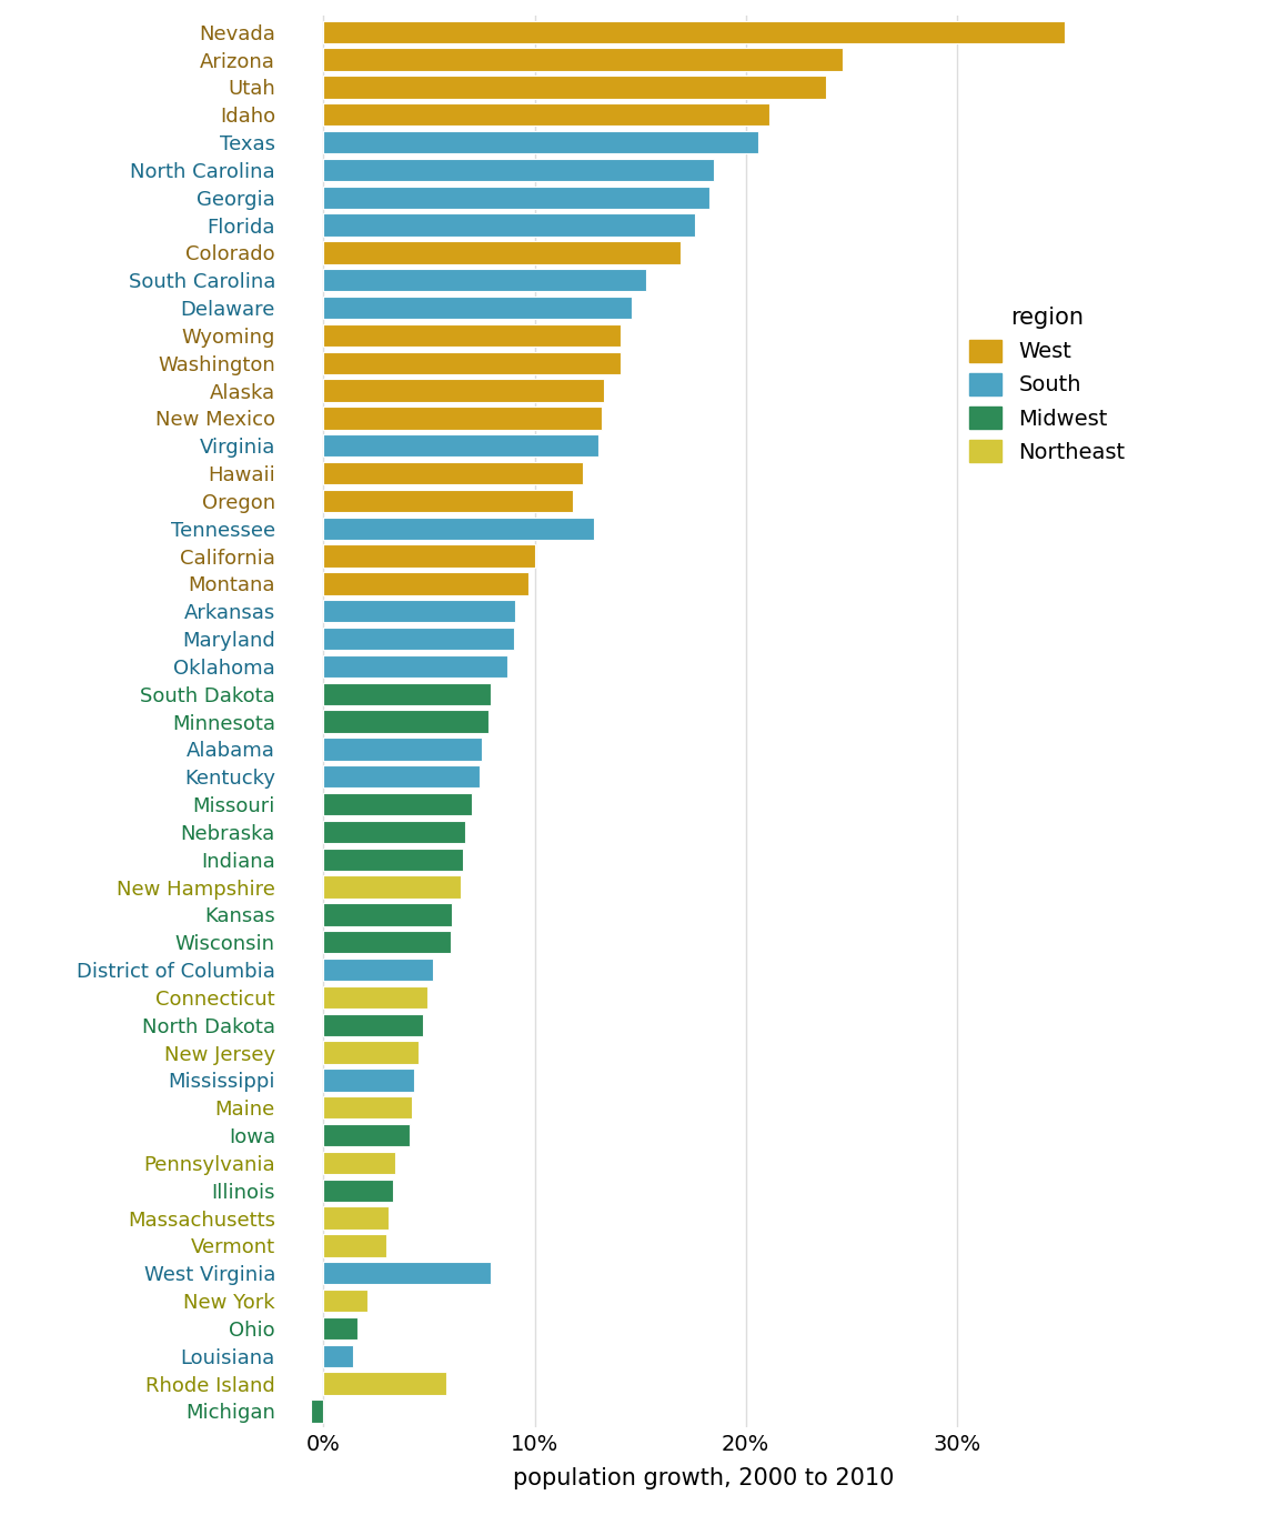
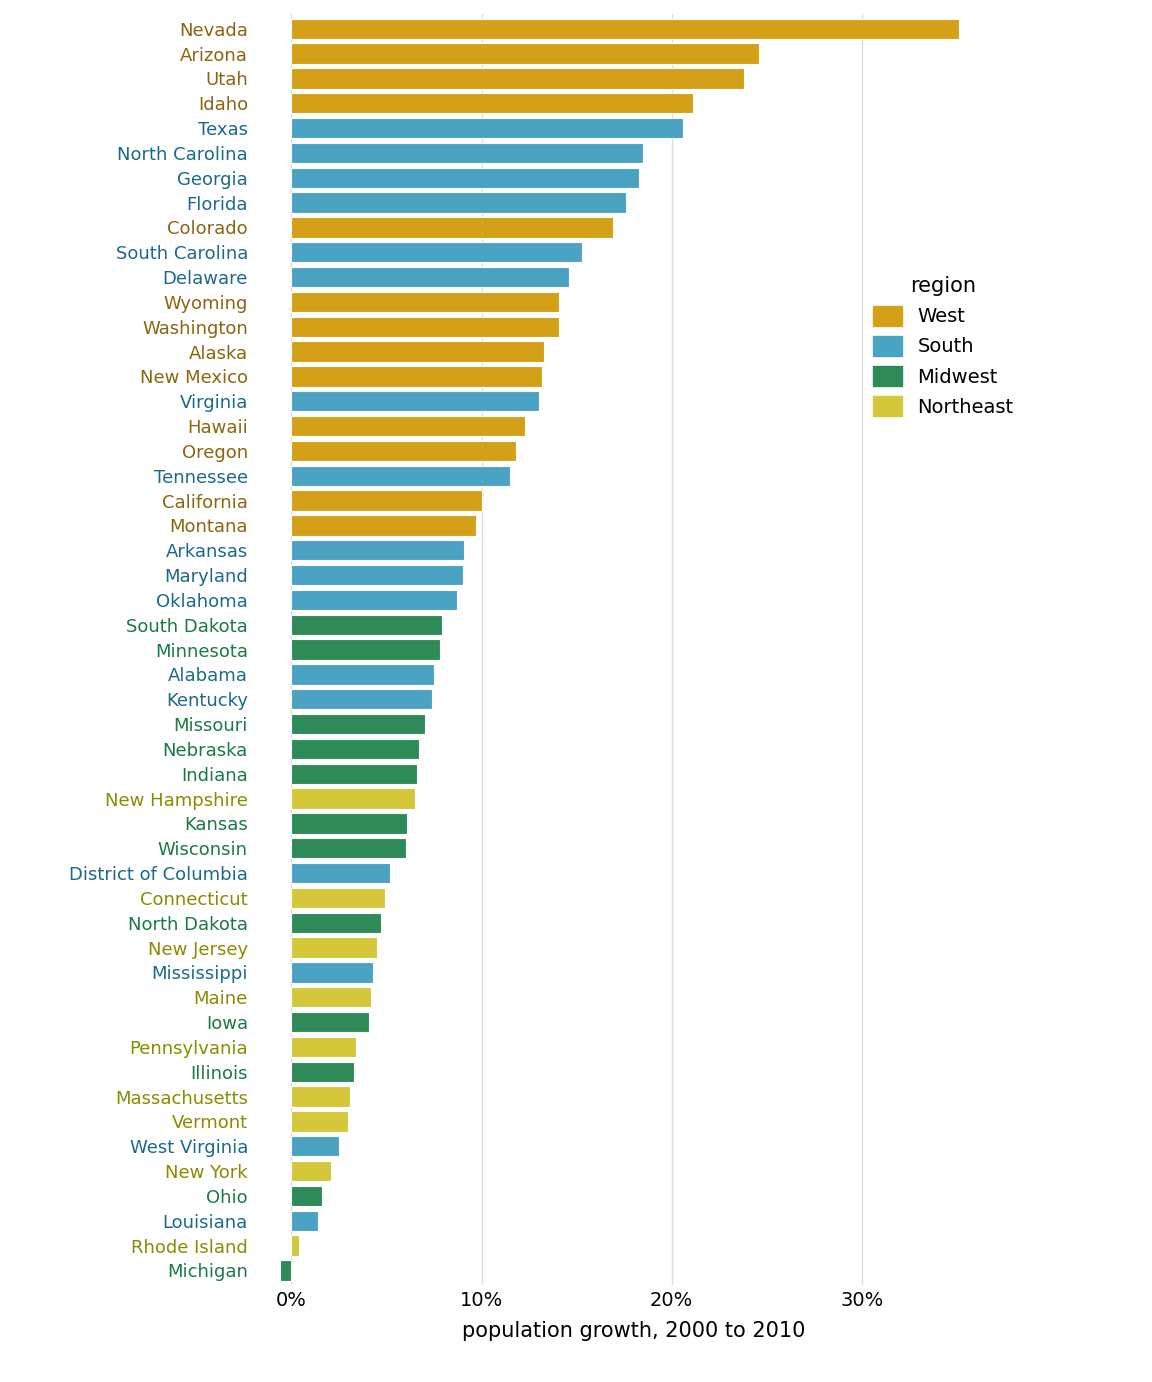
Tennessee: 12.8% -> 11.5%
West Virginia: 7.9% -> 2.5%
Rhode Island: 5.8% -> 0.4%
